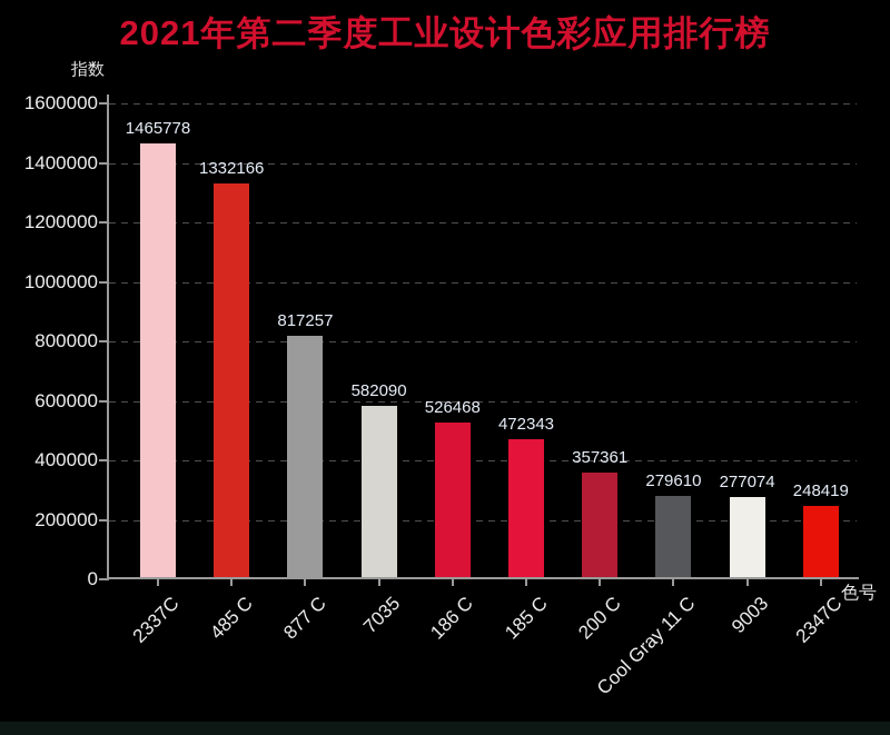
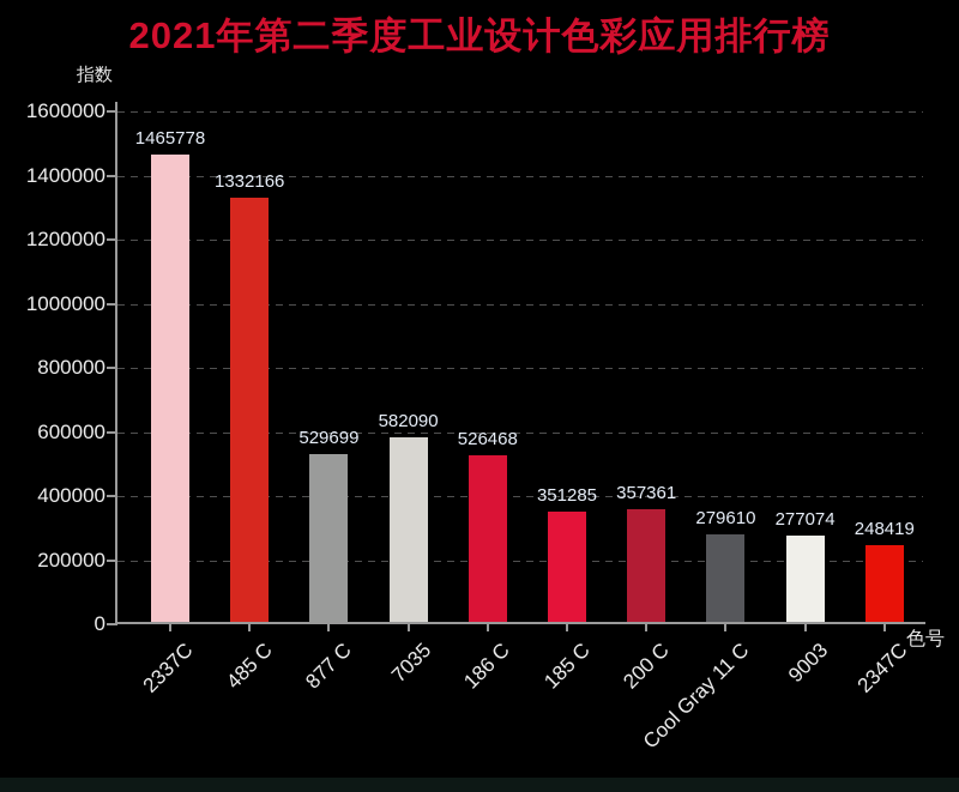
877 C: 817257 -> 529699
185 C: 472343 -> 351285
